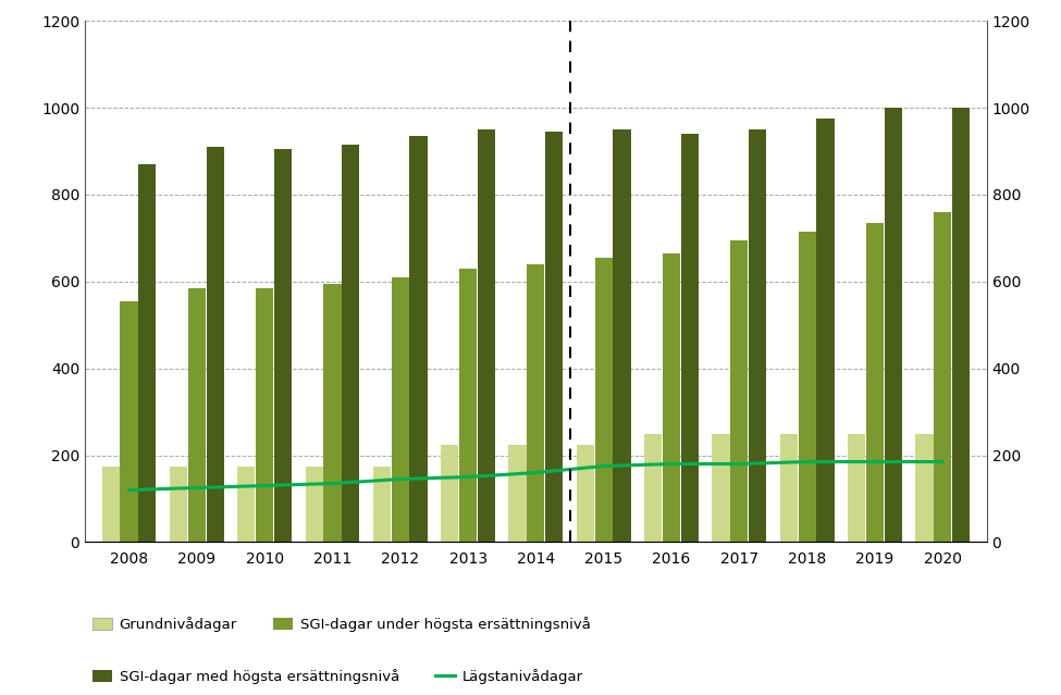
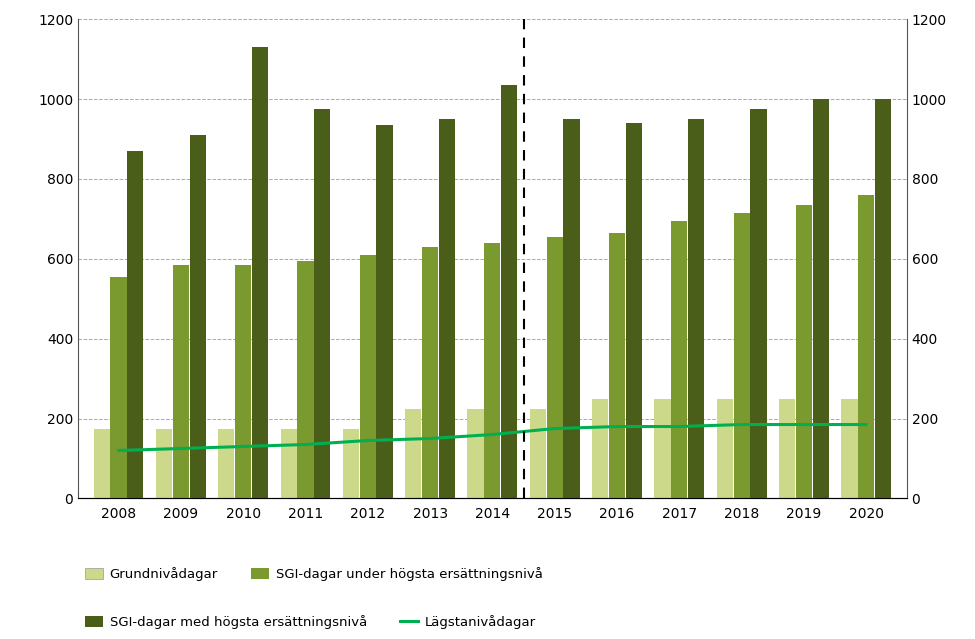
SGI-dagar med högsta ersättningsnivå/2010: 905 -> 1130
SGI-dagar med högsta ersättningsnivå/2011: 915 -> 975
SGI-dagar med högsta ersättningsnivå/2014: 945 -> 1035
